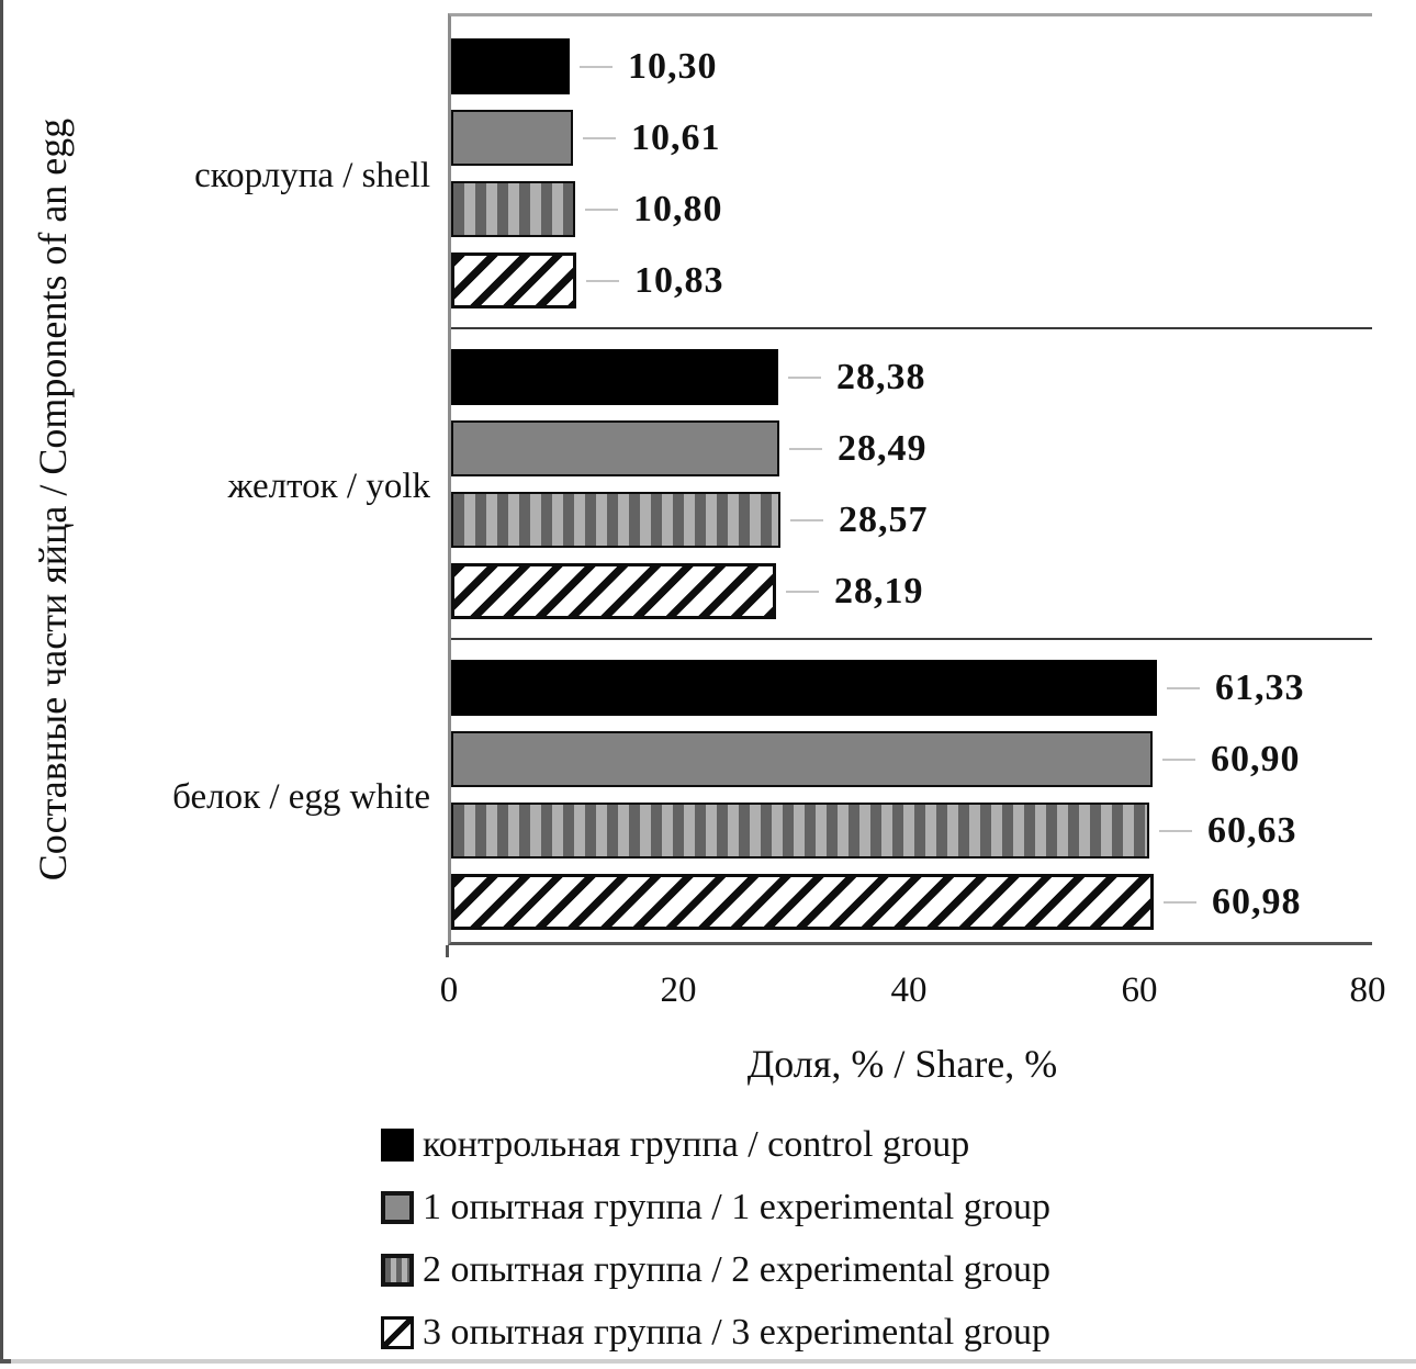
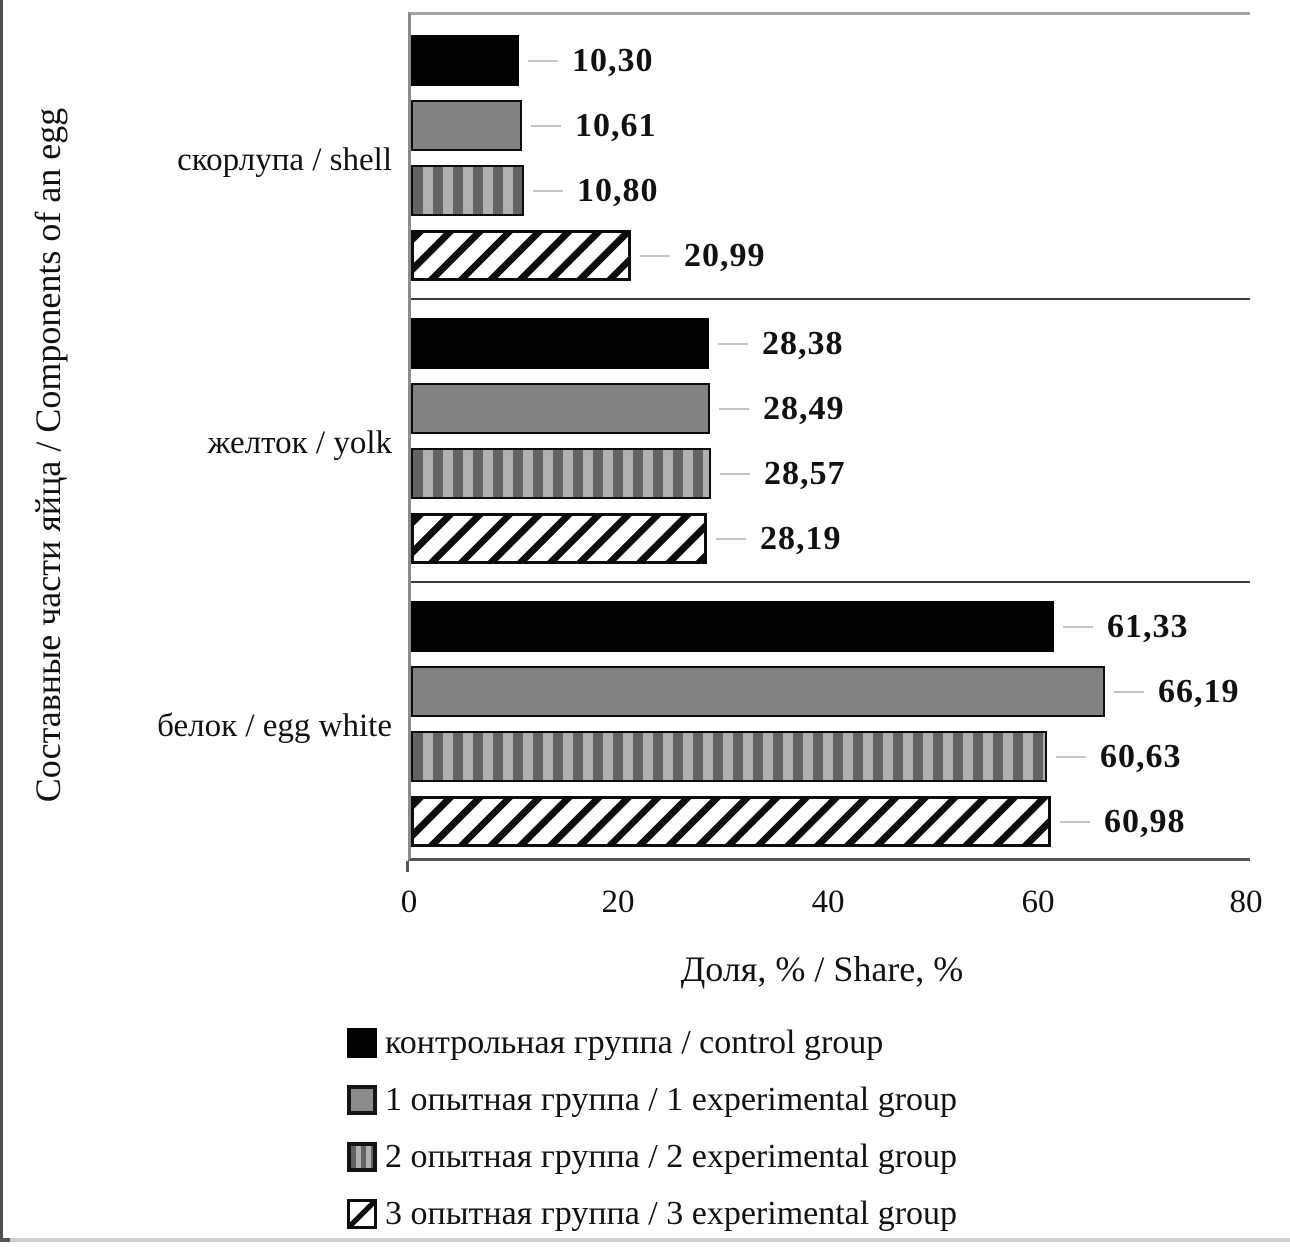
3 опытная группа / 3 experimental group/скорлупа / shell: 10,83 -> 20,99
1 опытная группа / 1 experimental group/белок / egg white: 60,90 -> 66,19
